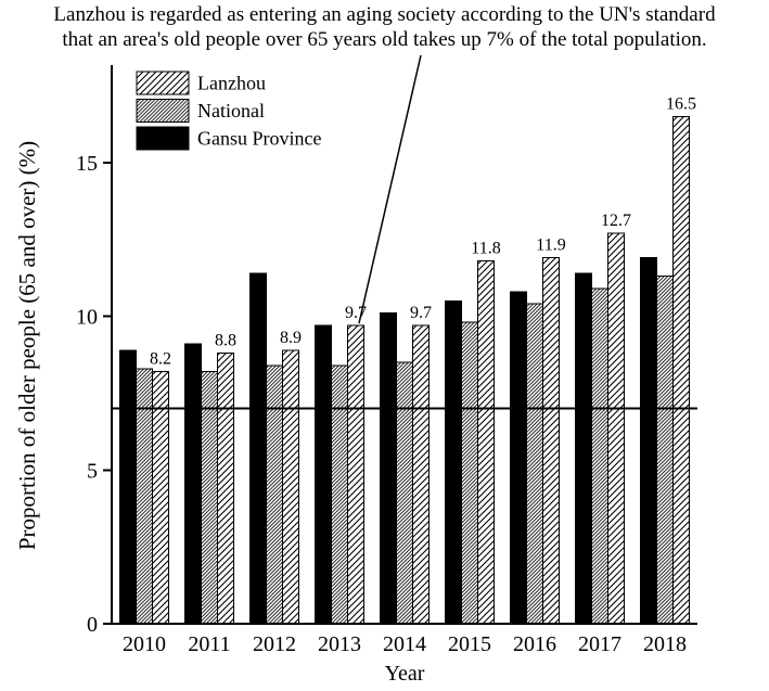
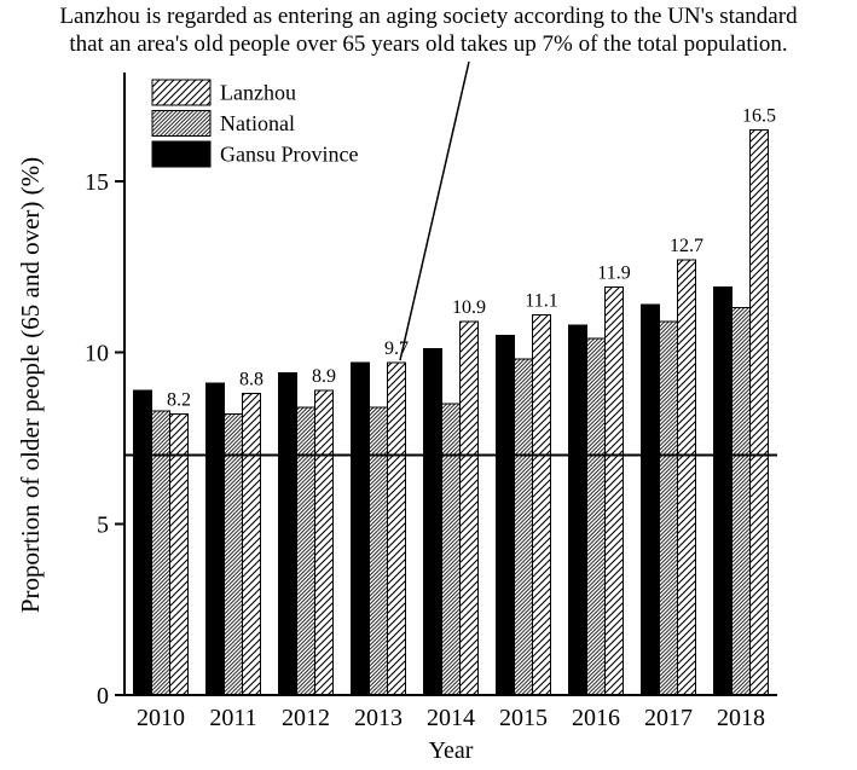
Gansu Province/2012: 11.4 -> 9.4
Lanzhou/2014: 9.7 -> 10.9
Lanzhou/2015: 11.8 -> 11.1
